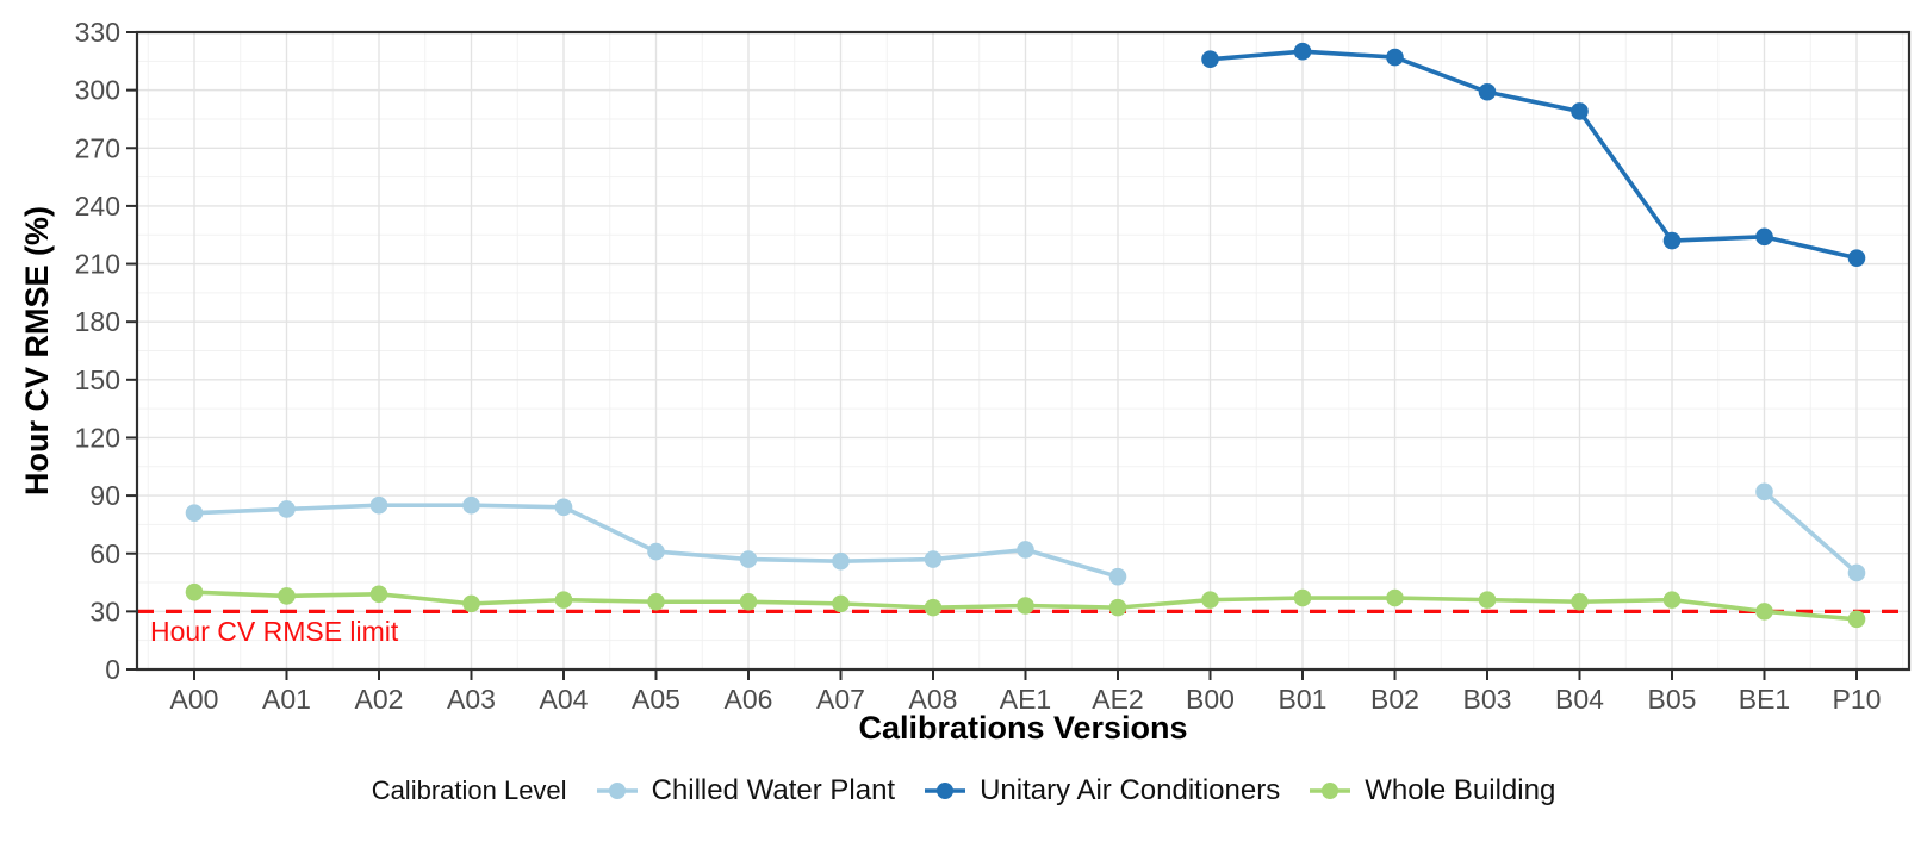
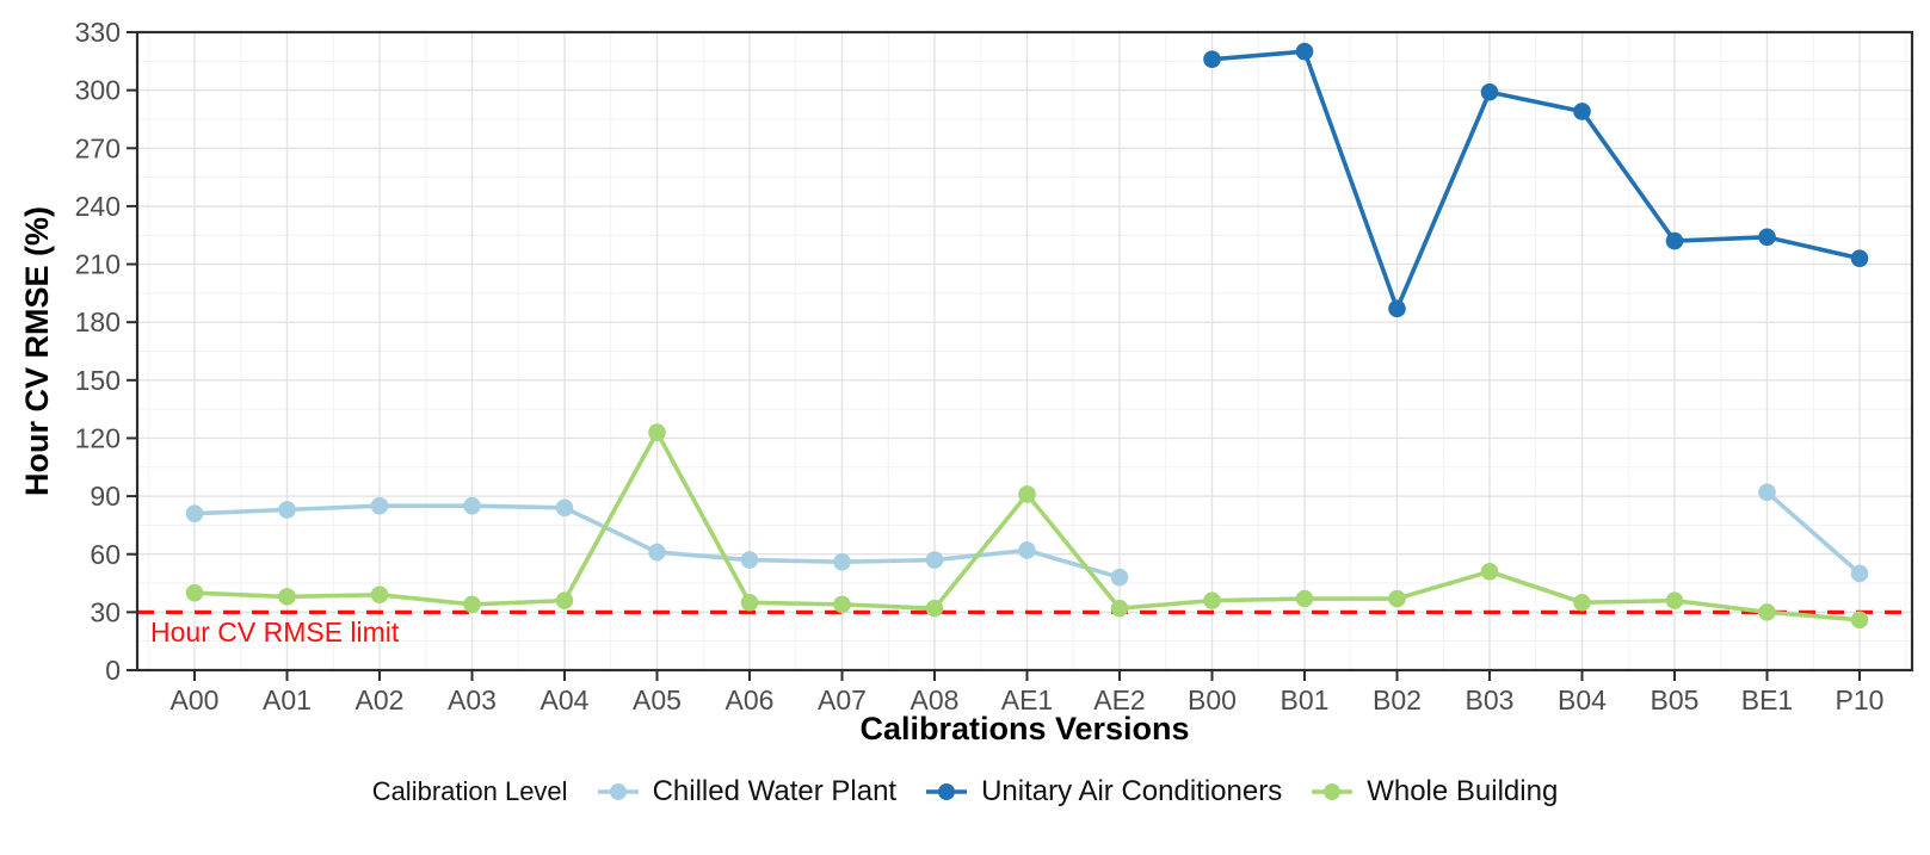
Whole Building/A05: 35 -> 123
Whole Building/AE1: 33 -> 91
Unitary Air Conditioners/B02: 317 -> 187
Whole Building/B03: 36 -> 51
